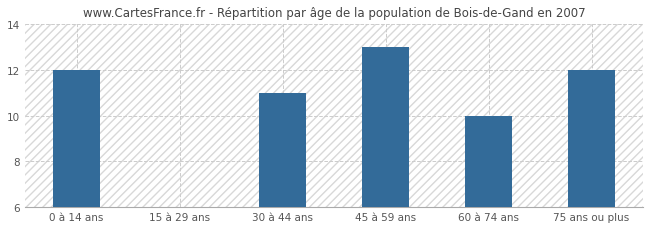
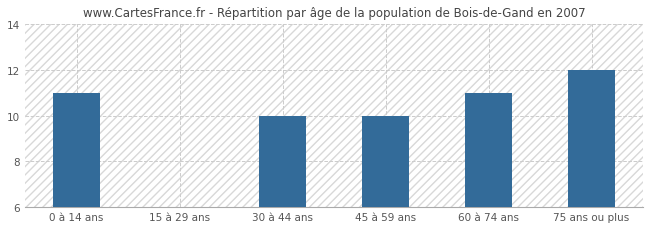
0 à 14 ans: 12.0 -> 11.0
30 à 44 ans: 11.0 -> 10.0
45 à 59 ans: 13.0 -> 10.0
60 à 74 ans: 10.0 -> 11.0
